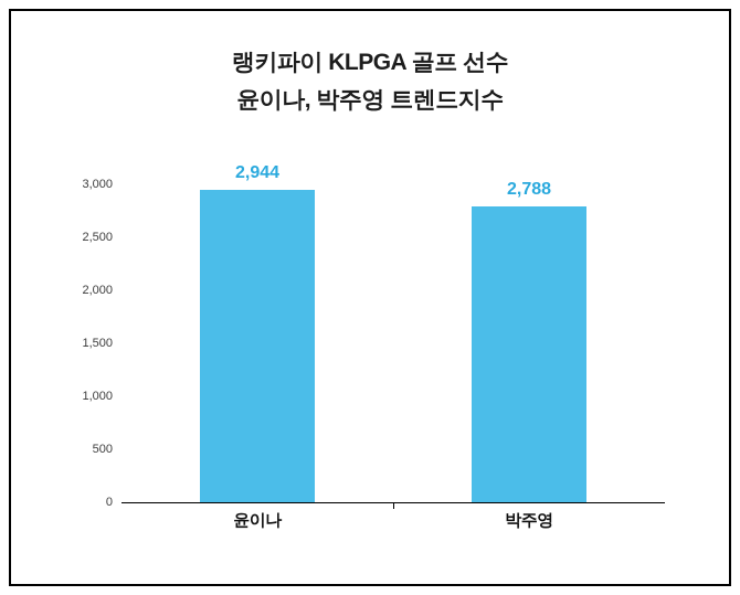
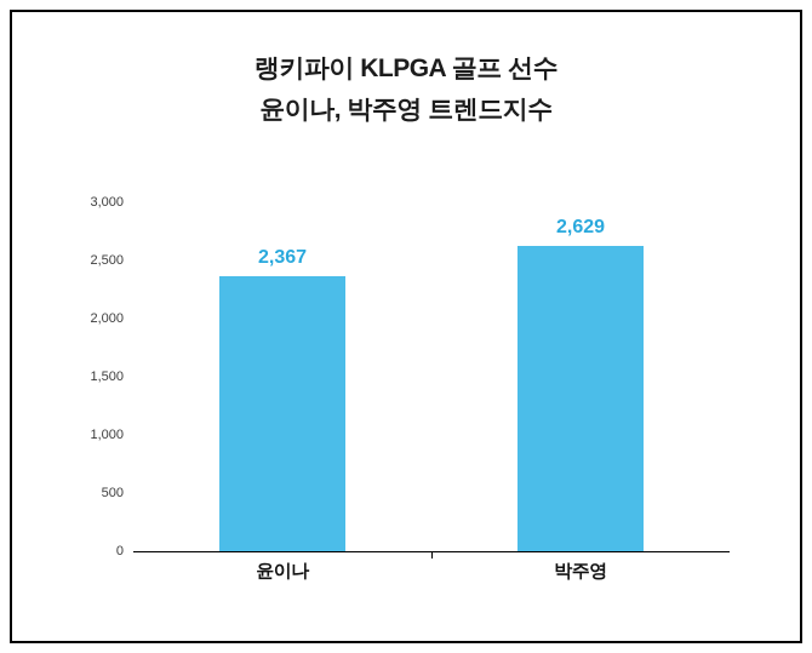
윤이나: 2,944 -> 2,367
박주영: 2,788 -> 2,629
